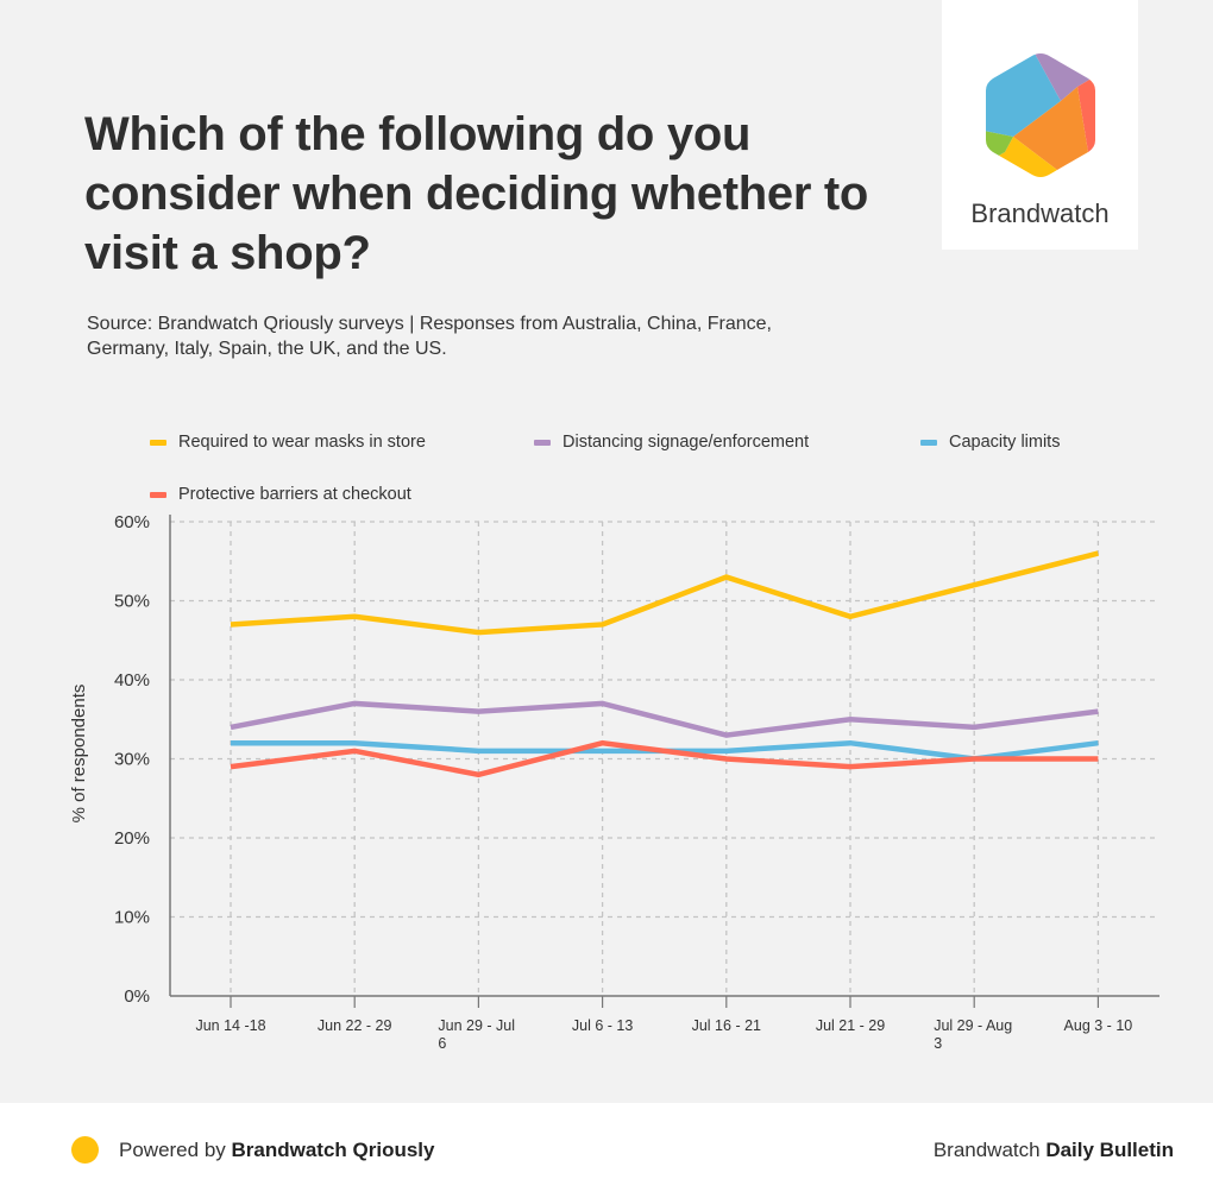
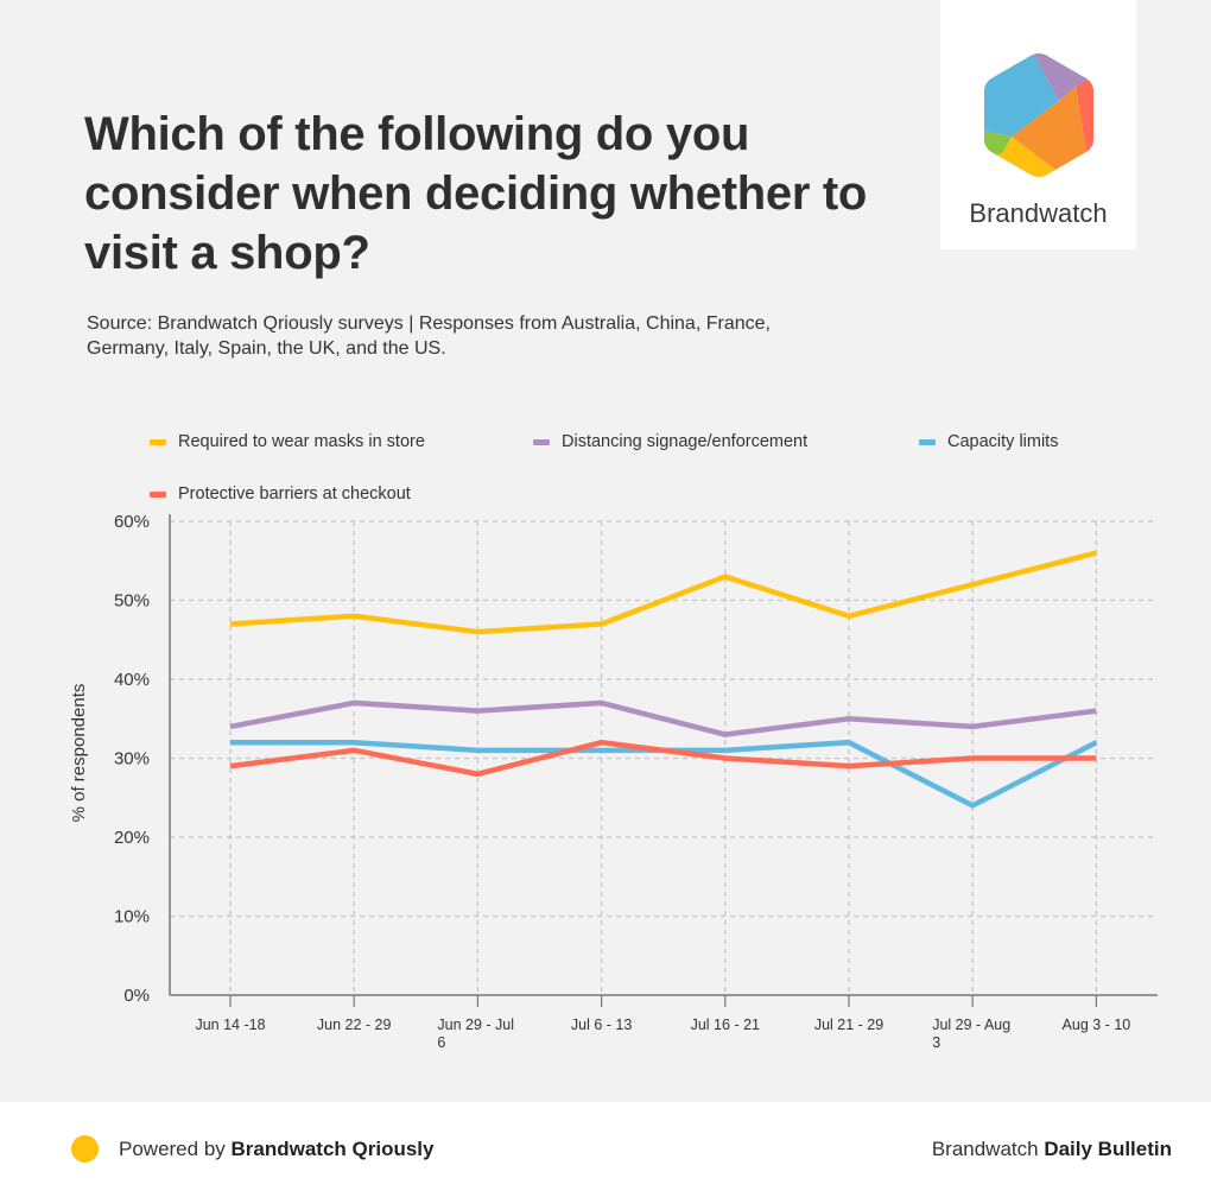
Capacity limits/Jul 29 - Aug 3: 30% -> 24%
